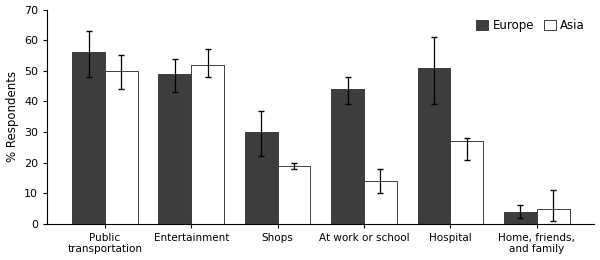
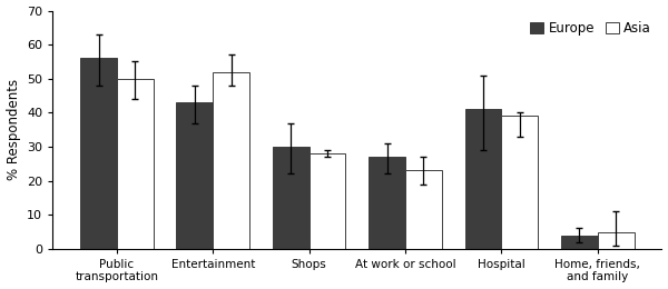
Europe/Entertainment: 49 -> 43
Asia/Shops: 19 -> 28
Europe/At work or school: 44 -> 27
Asia/At work or school: 14 -> 23
Europe/Hospital: 51 -> 41
Asia/Hospital: 27 -> 39
